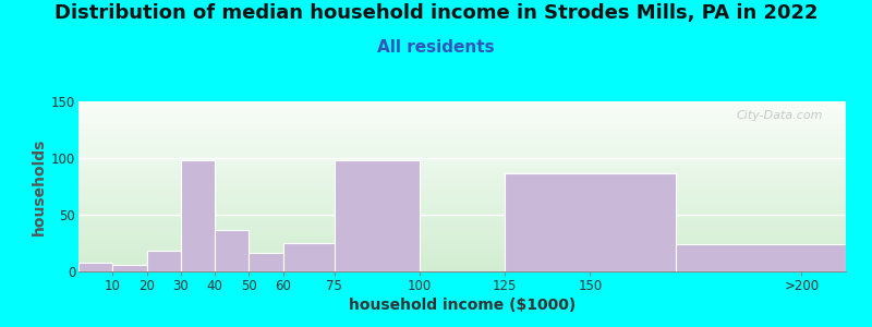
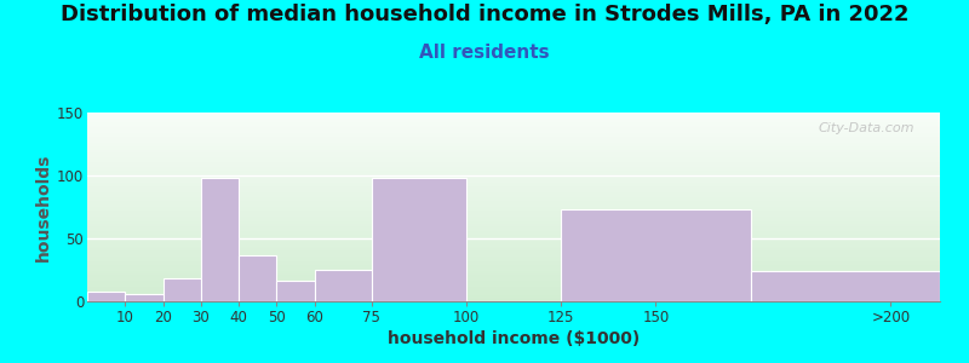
150: 87 -> 73
